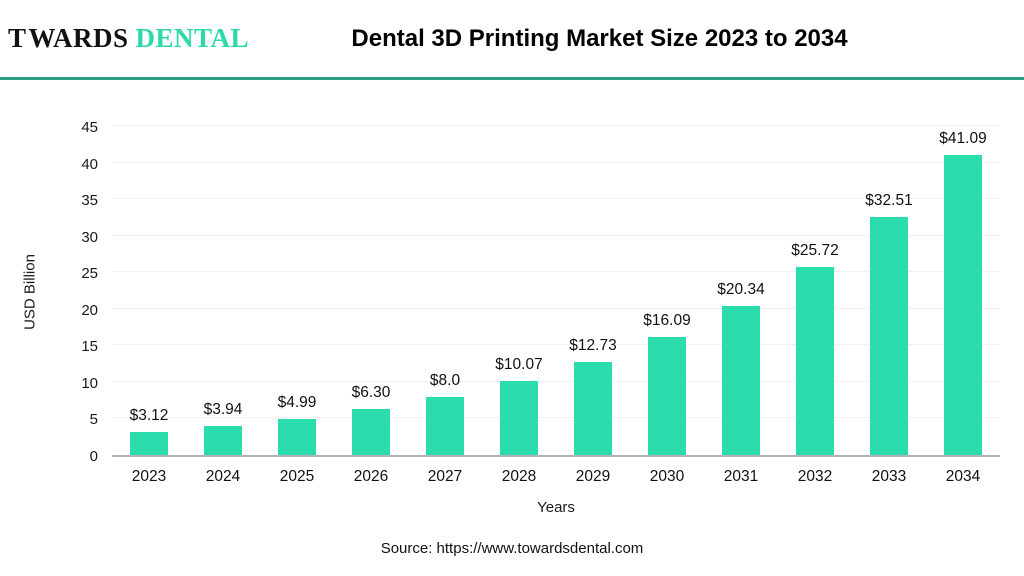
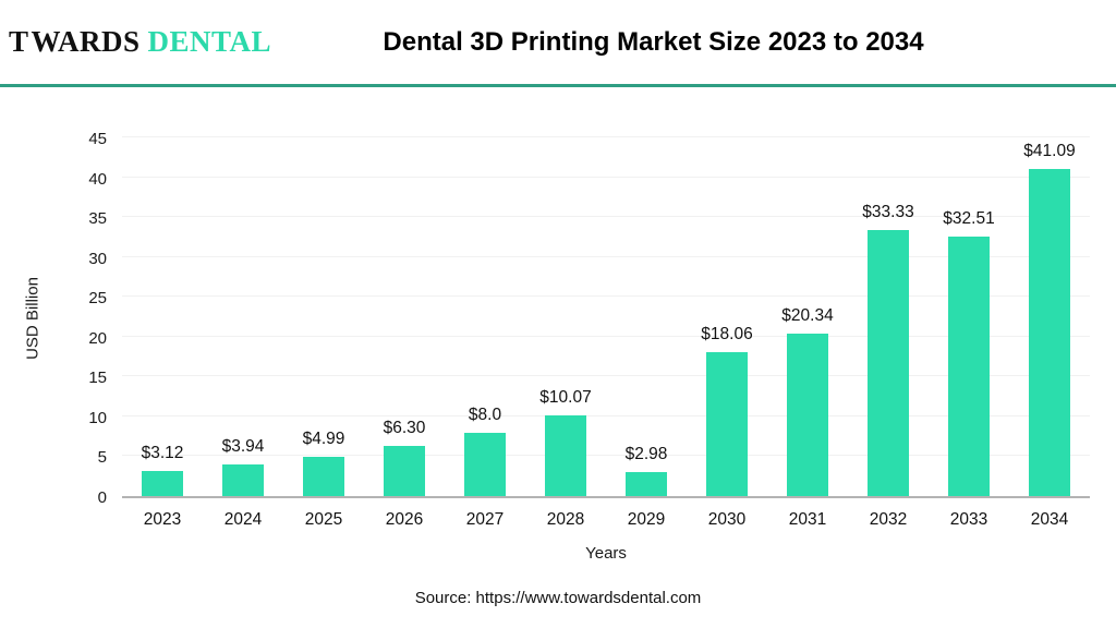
2029: $12.73 -> $2.98
2030: $16.09 -> $18.06
2032: $25.72 -> $33.33
